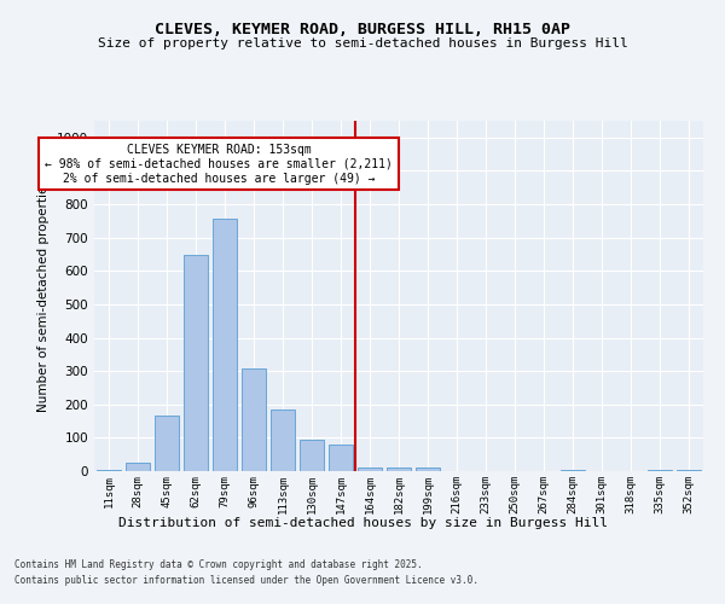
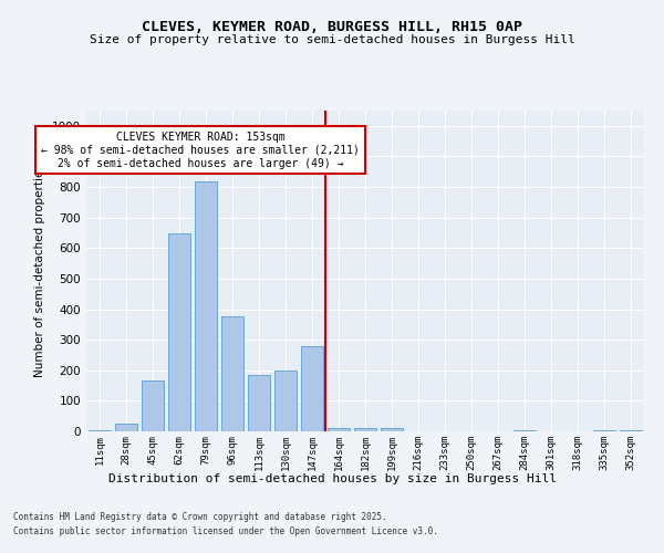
79sqm: 755 -> 820
96sqm: 308 -> 375
130sqm: 95 -> 200
147sqm: 80 -> 280
